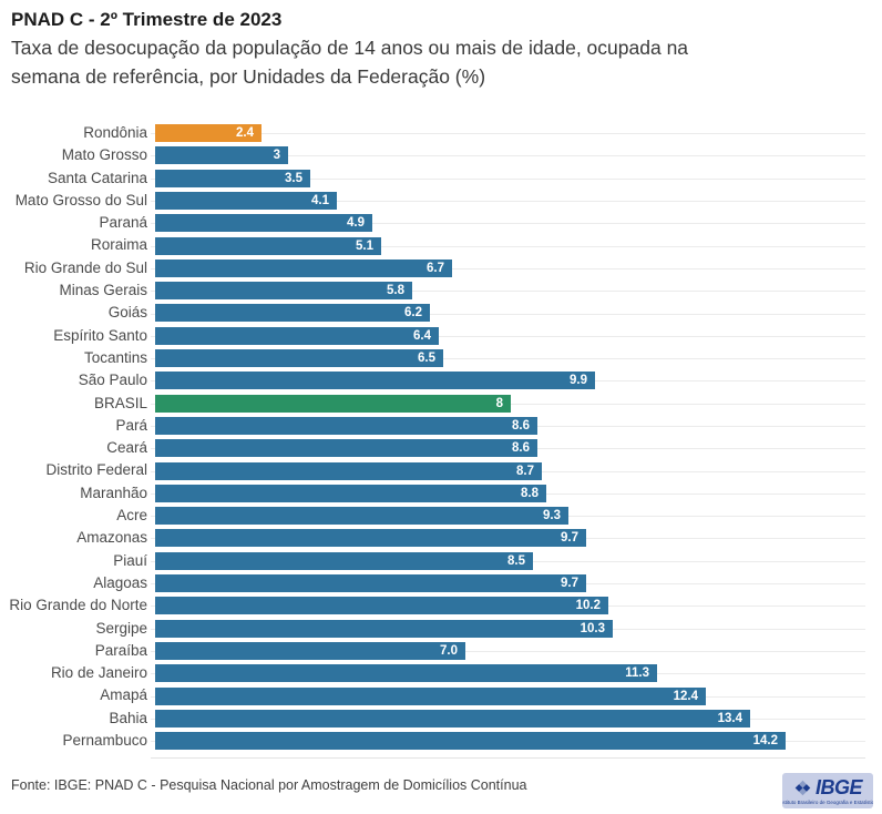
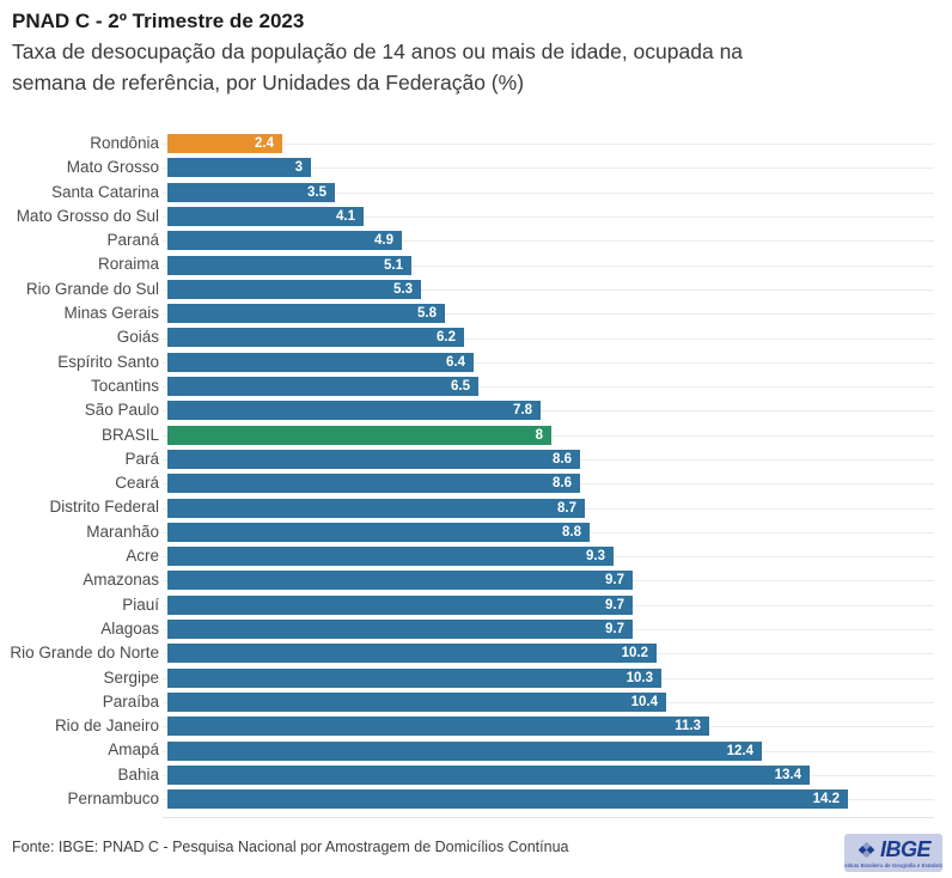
Rio Grande do Sul: 6.7 -> 5.3
São Paulo: 9.9 -> 7.8
Piauí: 8.5 -> 9.7
Paraíba: 7.0 -> 10.4
